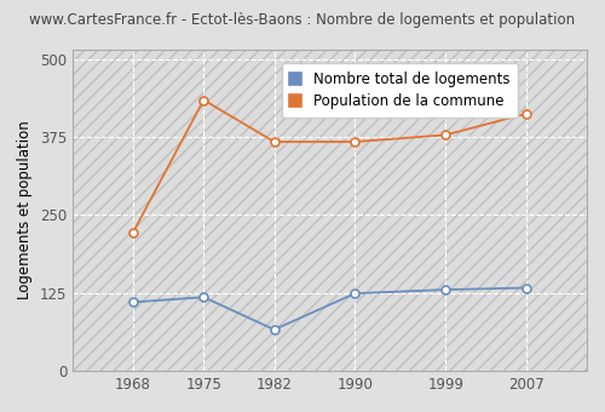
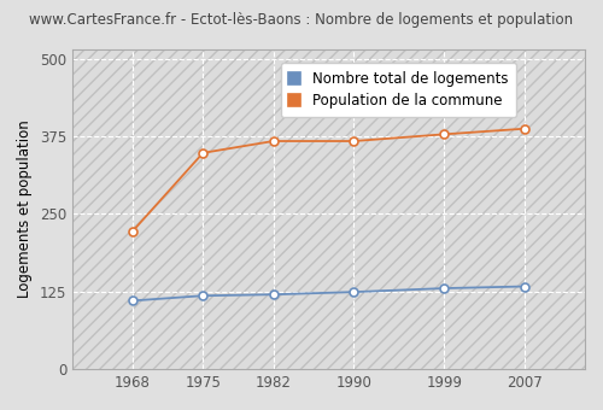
Population de la commune/1975: 434 -> 348
Nombre total de logements/1982: 66 -> 120
Population de la commune/2007: 412 -> 387
